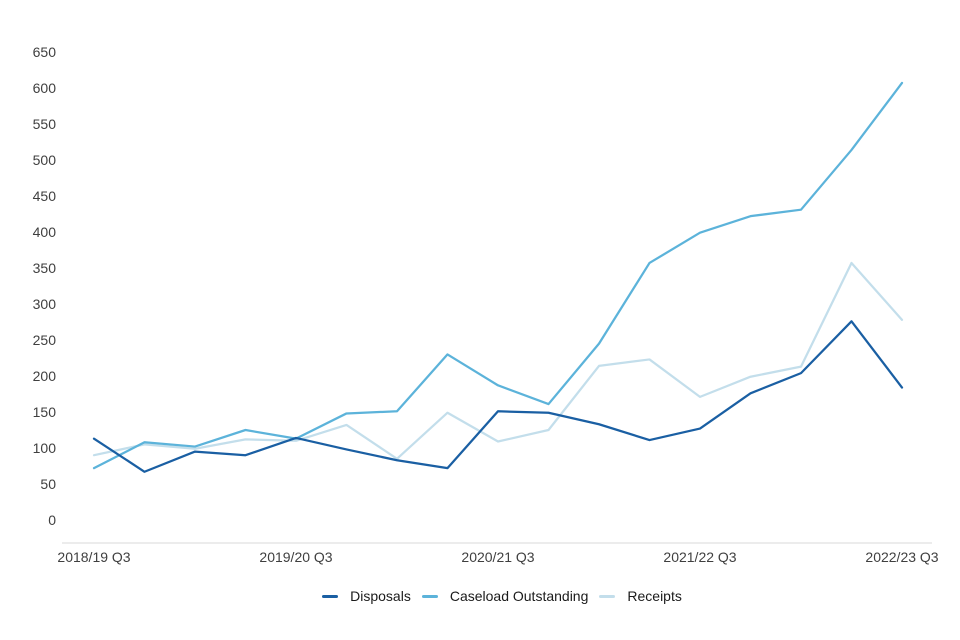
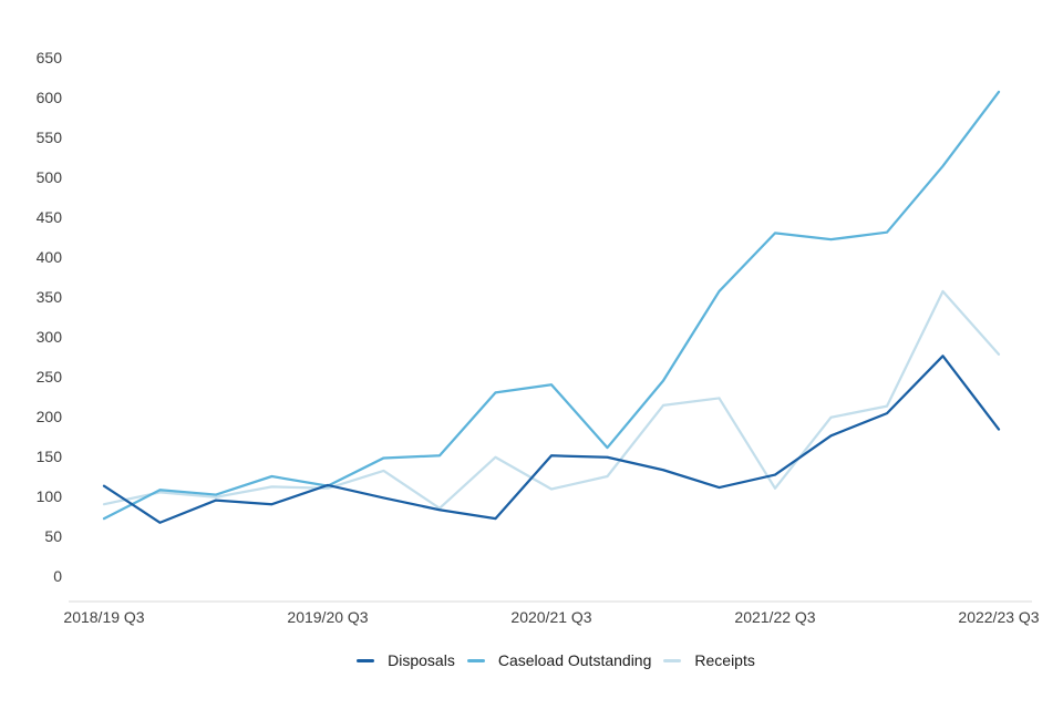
Caseload Outstanding/2020/21 Q3: 190 -> 240
Caseload Outstanding/2021/22 Q3: 400 -> 430
Receipts/2021/22 Q3: 170 -> 110
